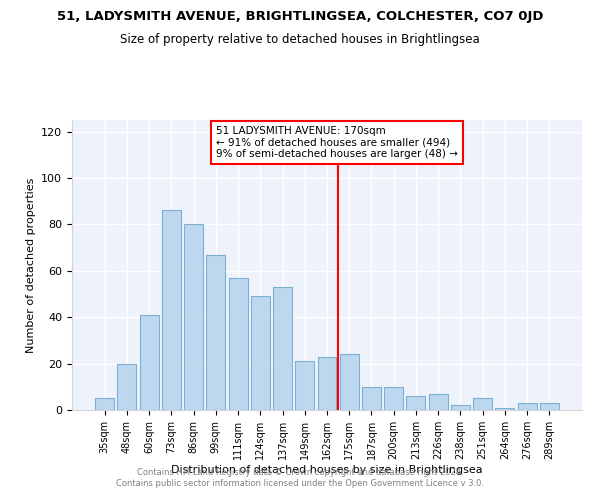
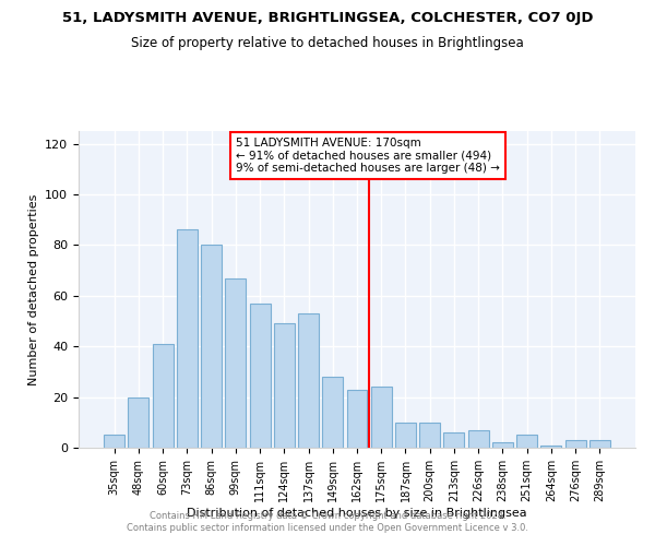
149sqm: 21 -> 28
